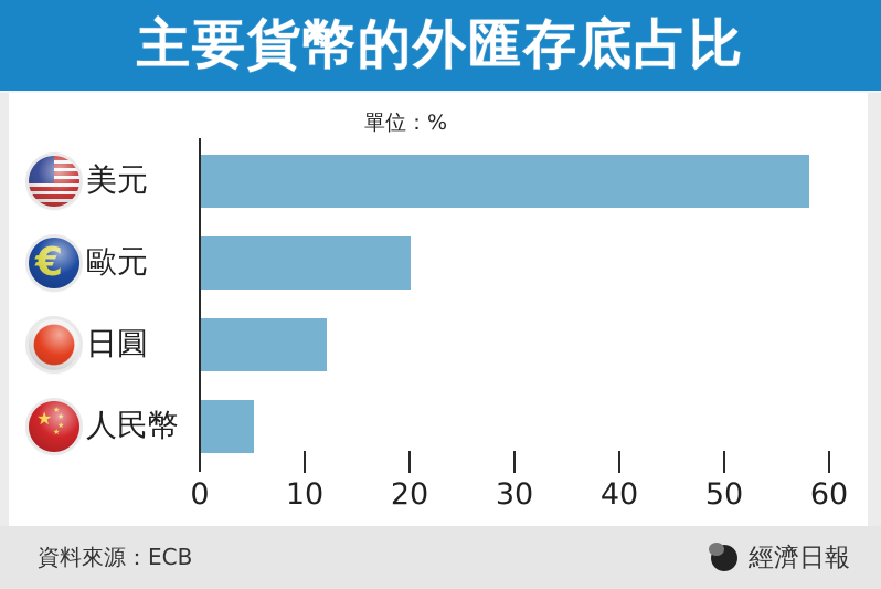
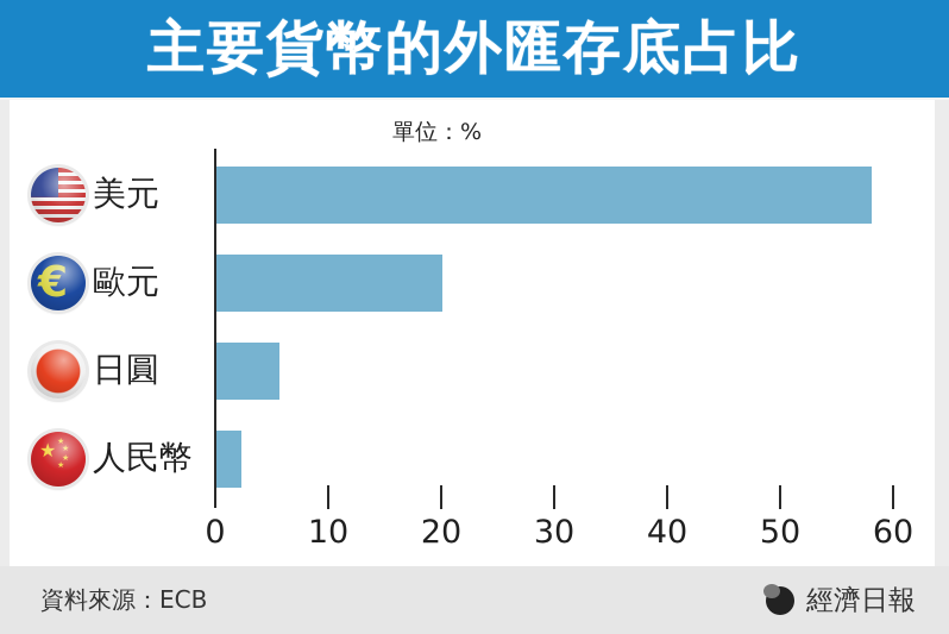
日圓: 12 -> 6
人民幣: 5 -> 2
